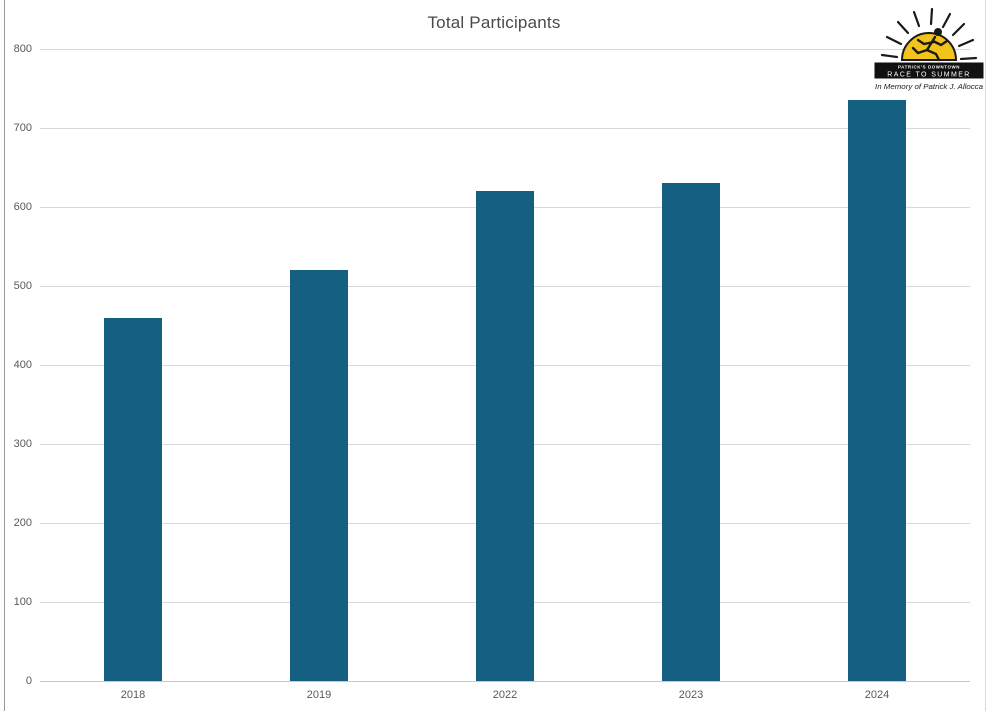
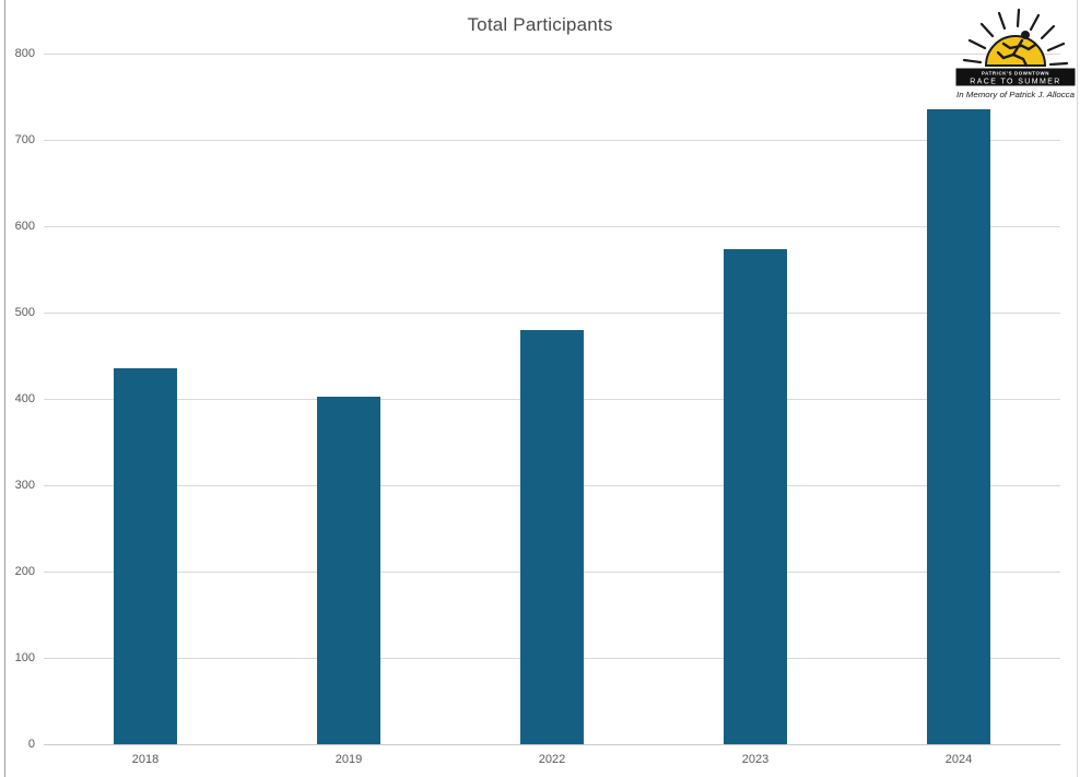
2018: 460 -> 440
2019: 520 -> 400
2022: 620 -> 480
2023: 630 -> 570
